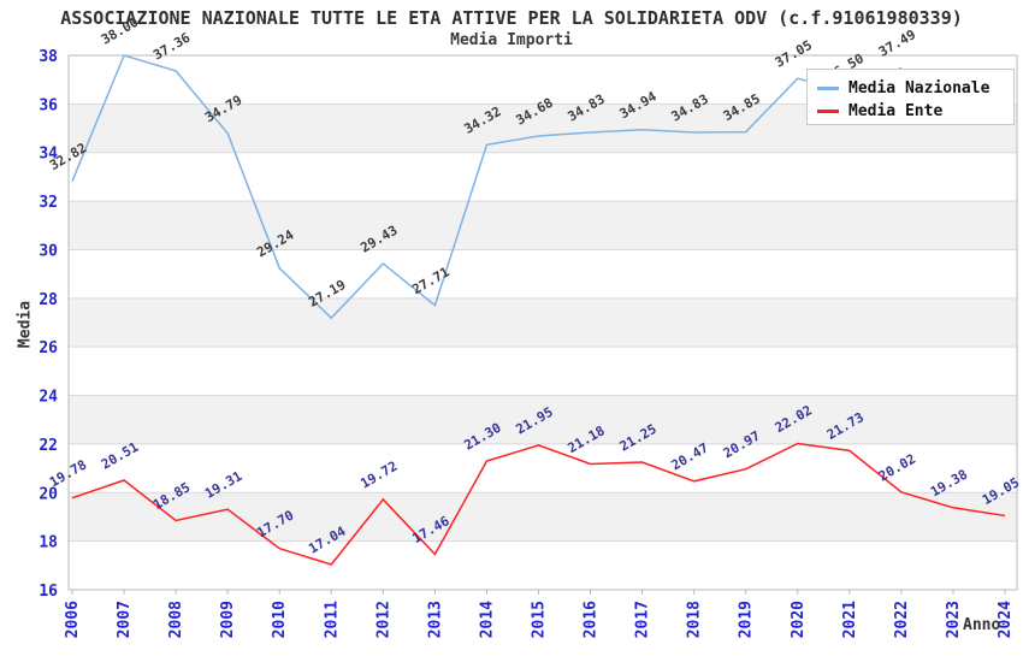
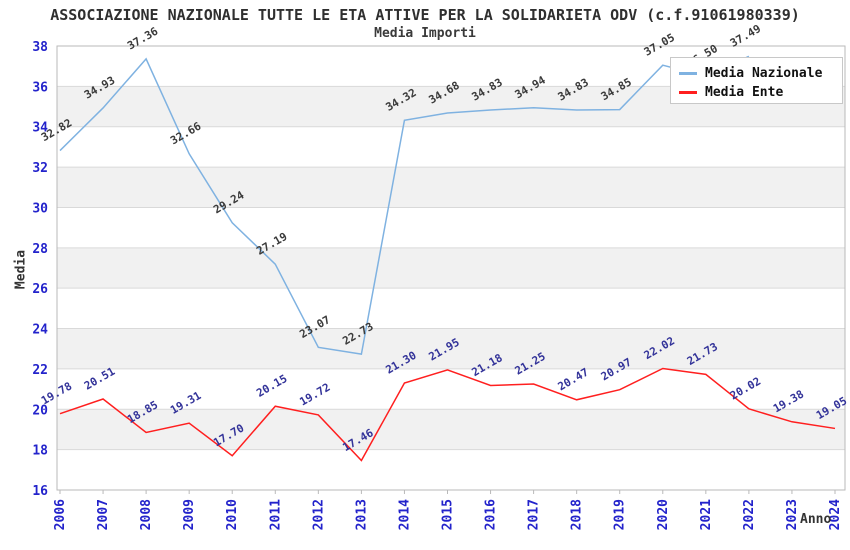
Media Nazionale/2007: 38.00 -> 34.93
Media Nazionale/2009: 34.79 -> 32.66
Media Ente/2011: 17.04 -> 20.15
Media Nazionale/2012: 29.43 -> 23.07
Media Nazionale/2013: 27.71 -> 22.73
